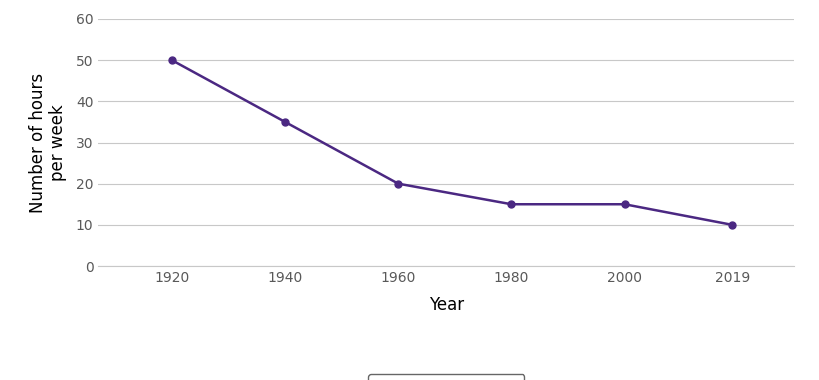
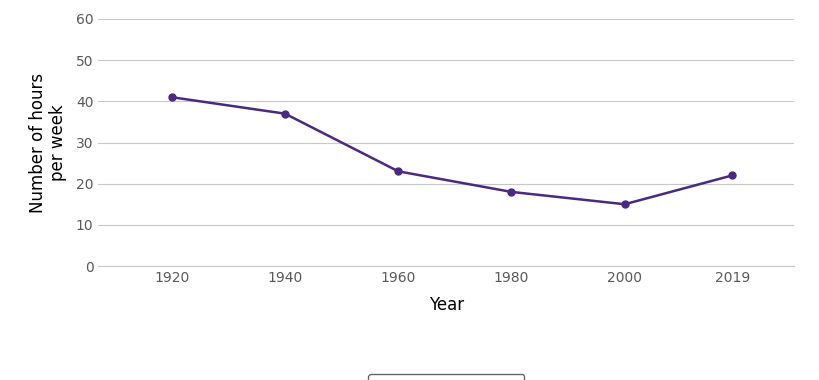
1920: 50 -> 41
1940: 35 -> 37
1960: 20 -> 23
1980: 15 -> 18
2019: 10 -> 22
